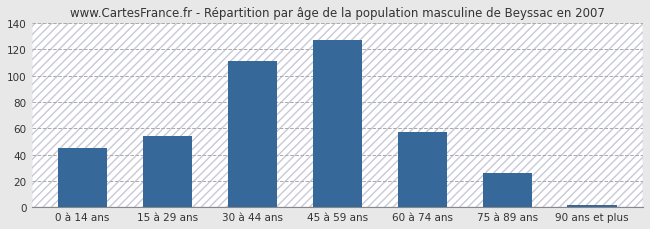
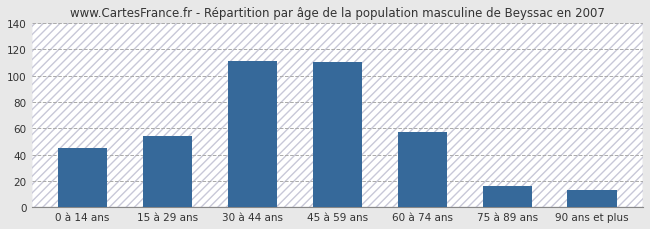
45 à 59 ans: 127 -> 110
75 à 89 ans: 26 -> 16
90 ans et plus: 2 -> 13
